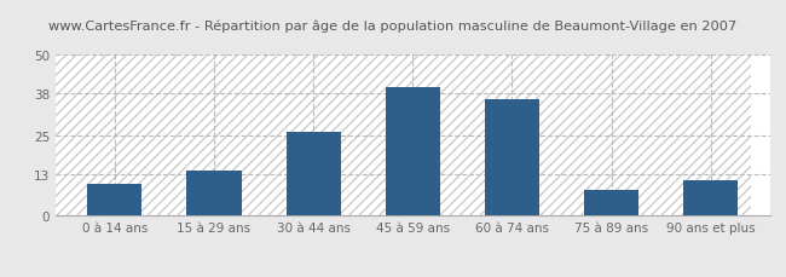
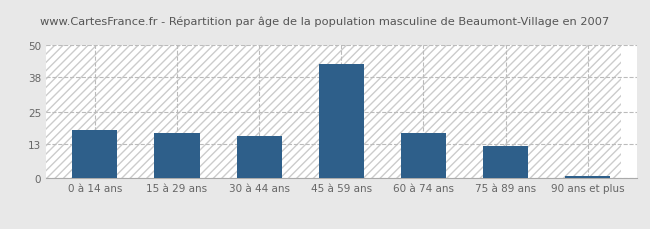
0 à 14 ans: 10 -> 18
15 à 29 ans: 14 -> 17
30 à 44 ans: 26 -> 16
45 à 59 ans: 40 -> 43
60 à 74 ans: 36 -> 17
75 à 89 ans: 8 -> 12
90 ans et plus: 11 -> 1
